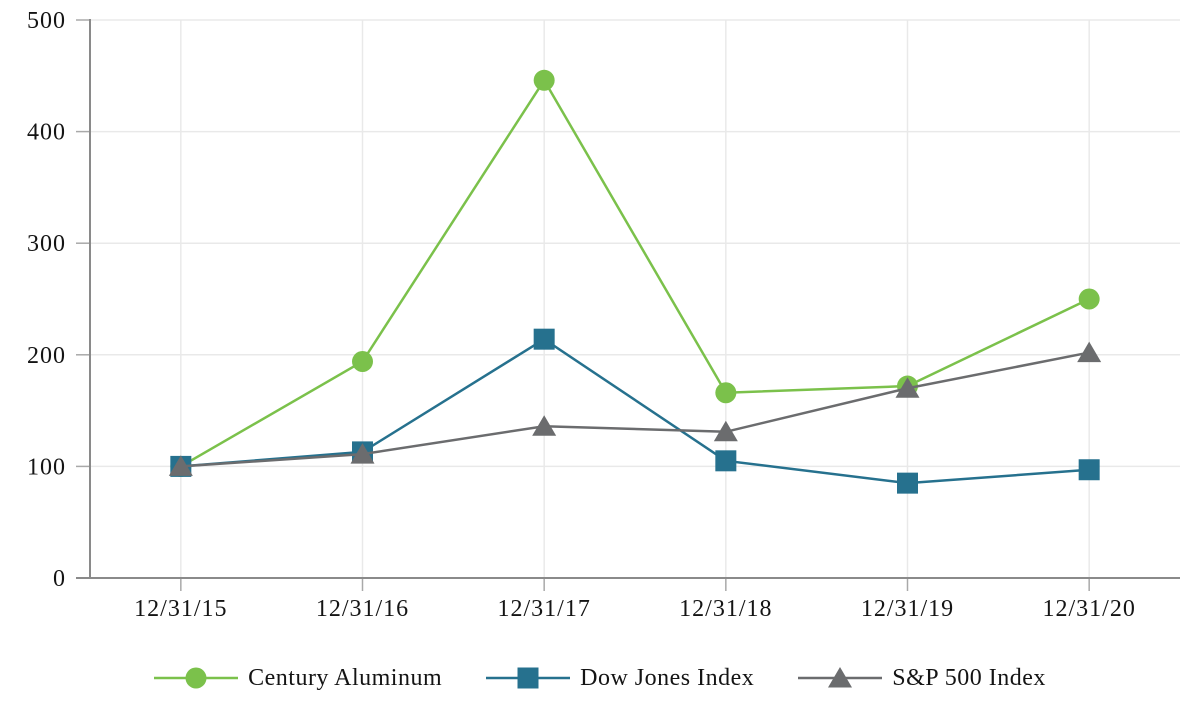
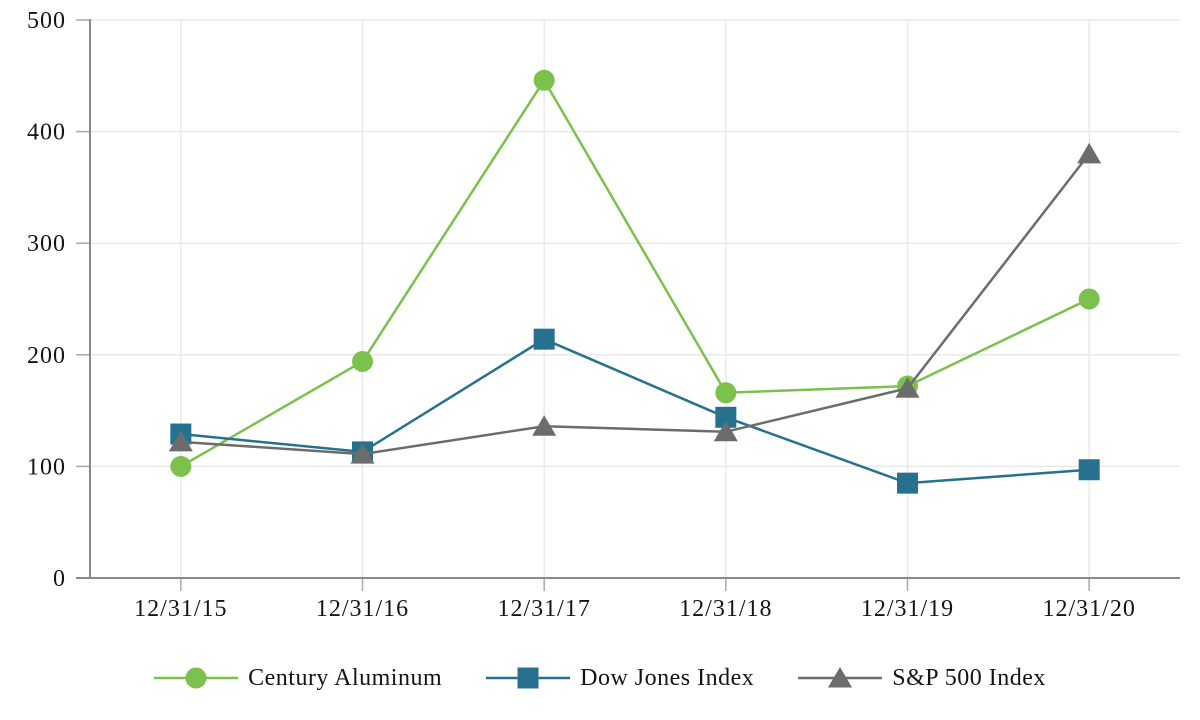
Dow Jones Index/12/31/15: 100 -> 129
S&P 500 Index/12/31/15: 100 -> 122
Dow Jones Index/12/31/18: 105 -> 144
S&P 500 Index/12/31/20: 202 -> 380
